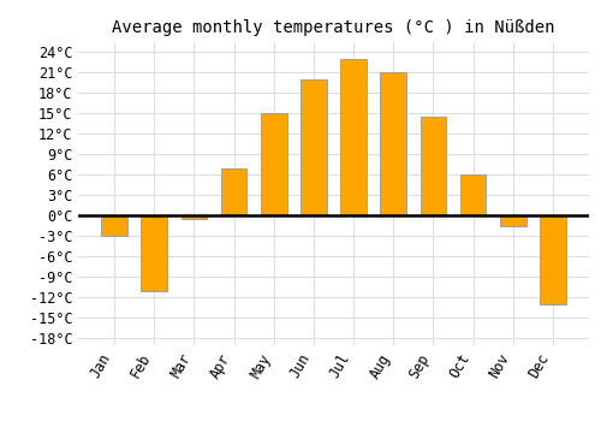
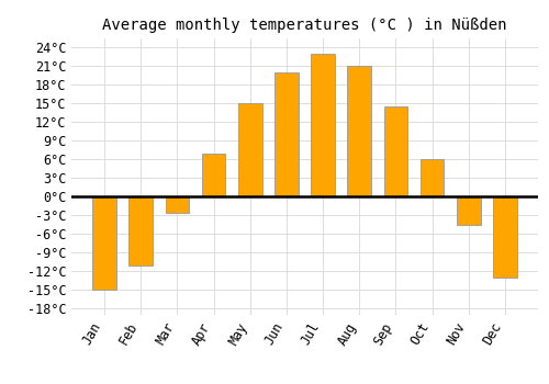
Jan: -3.0°C -> -15.0°C
Mar: -0.4°C -> -2.5°C
Nov: -1.6°C -> -4.5°C
